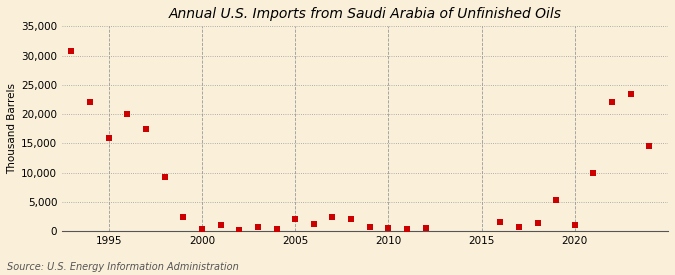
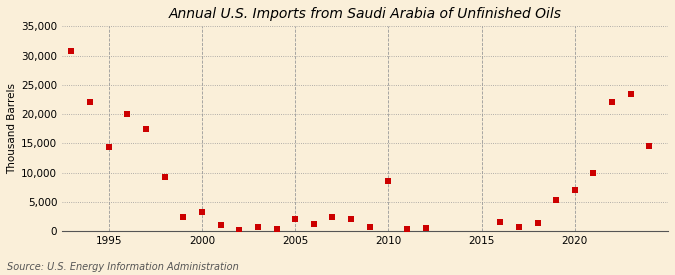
1995: 16,000 -> 14,400
2000: 300 -> 3,200
2010: 500 -> 8,600
2020: 1,100 -> 7,000
